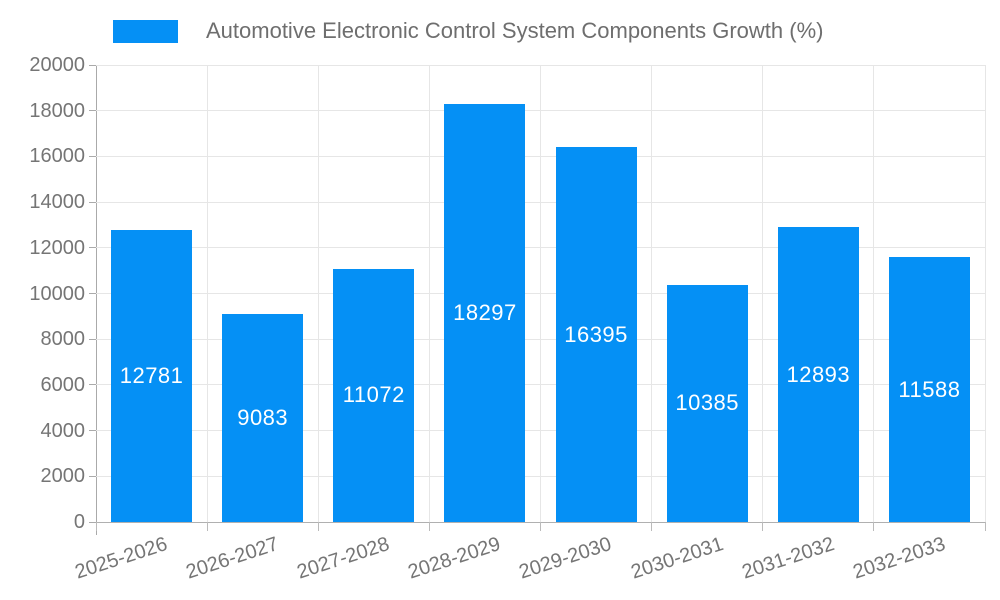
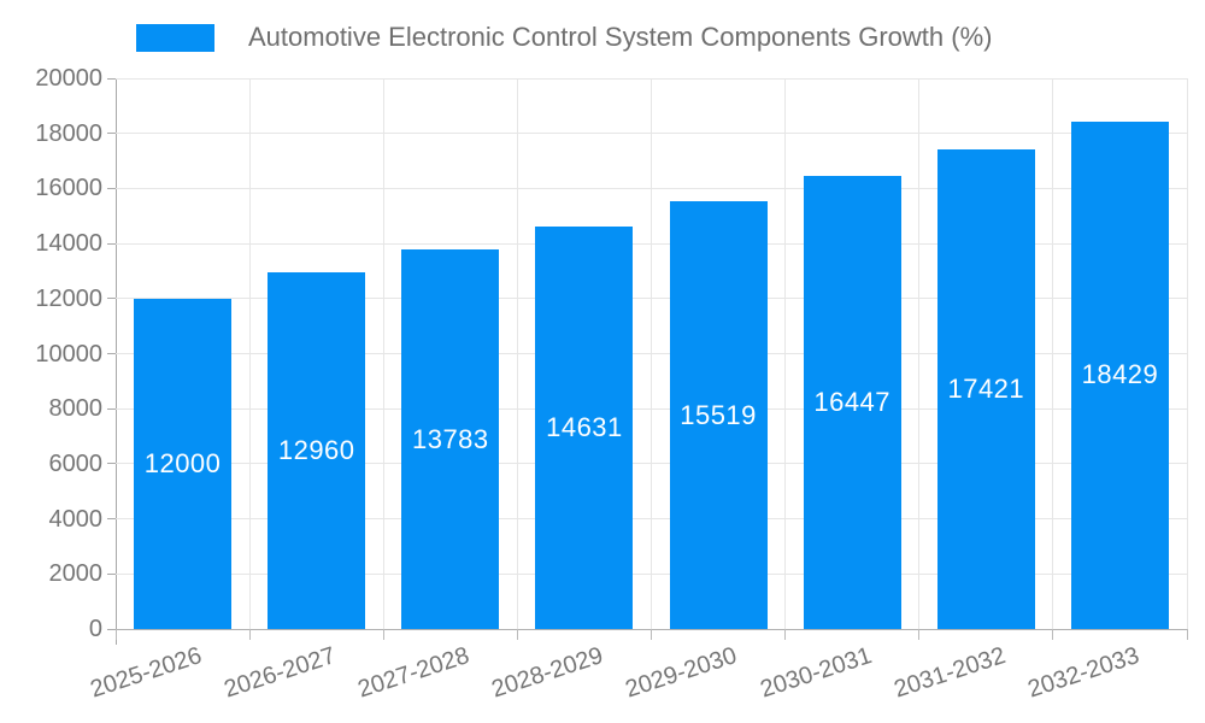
2025-2026: 12781 -> 12000
2026-2027: 9083 -> 12960
2027-2028: 11072 -> 13783
2028-2029: 18297 -> 14631
2029-2030: 16395 -> 15519
2030-2031: 10385 -> 16447
2031-2032: 12893 -> 17421
2032-2033: 11588 -> 18429
